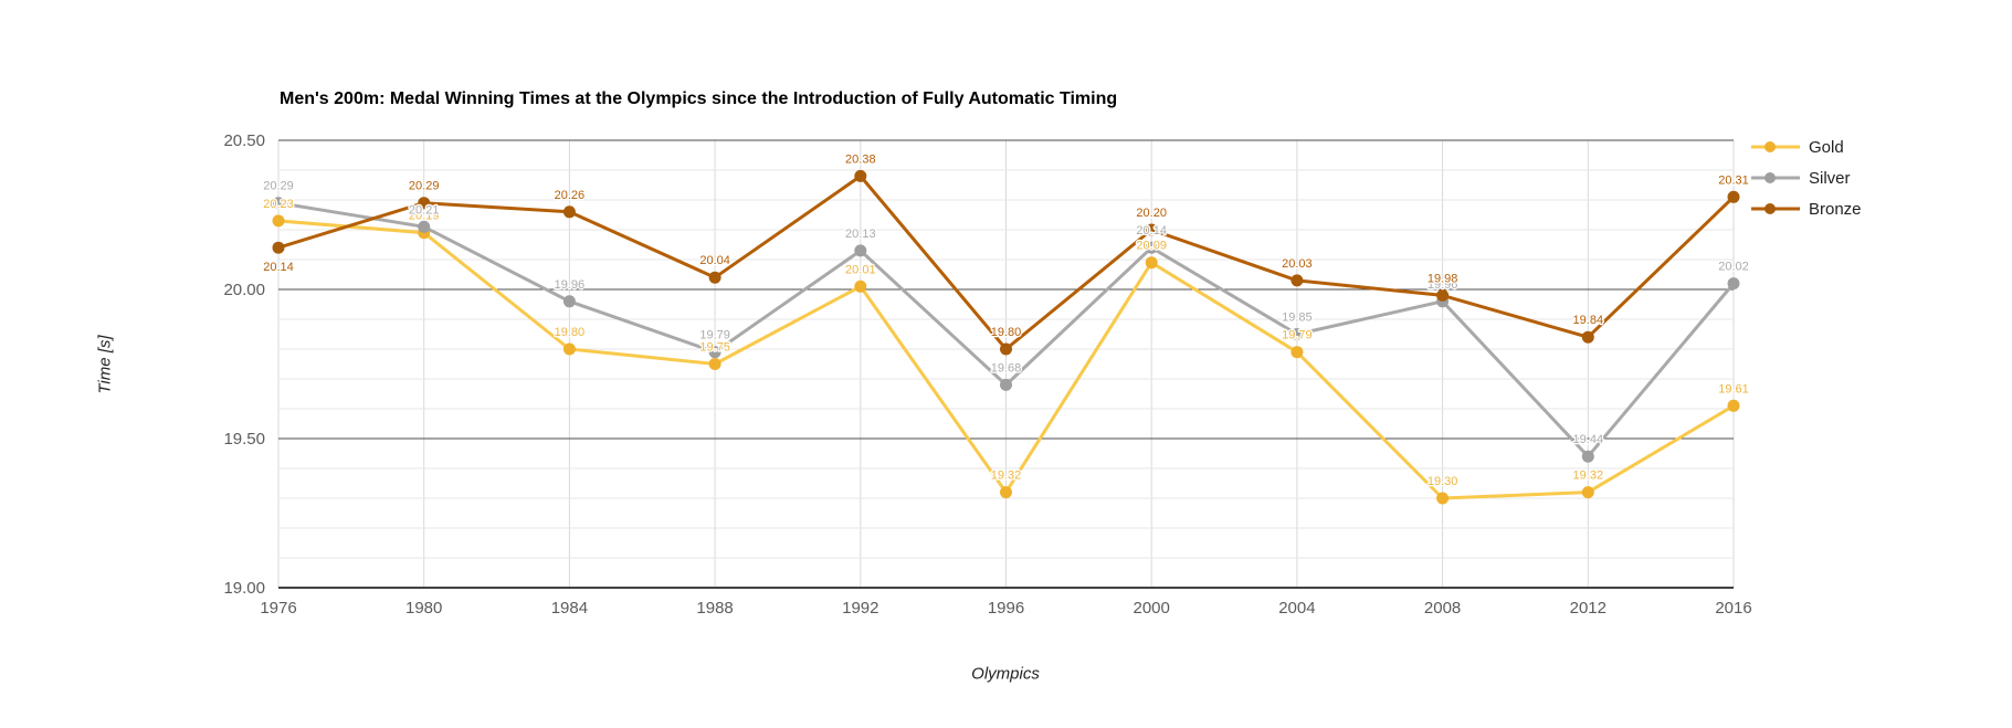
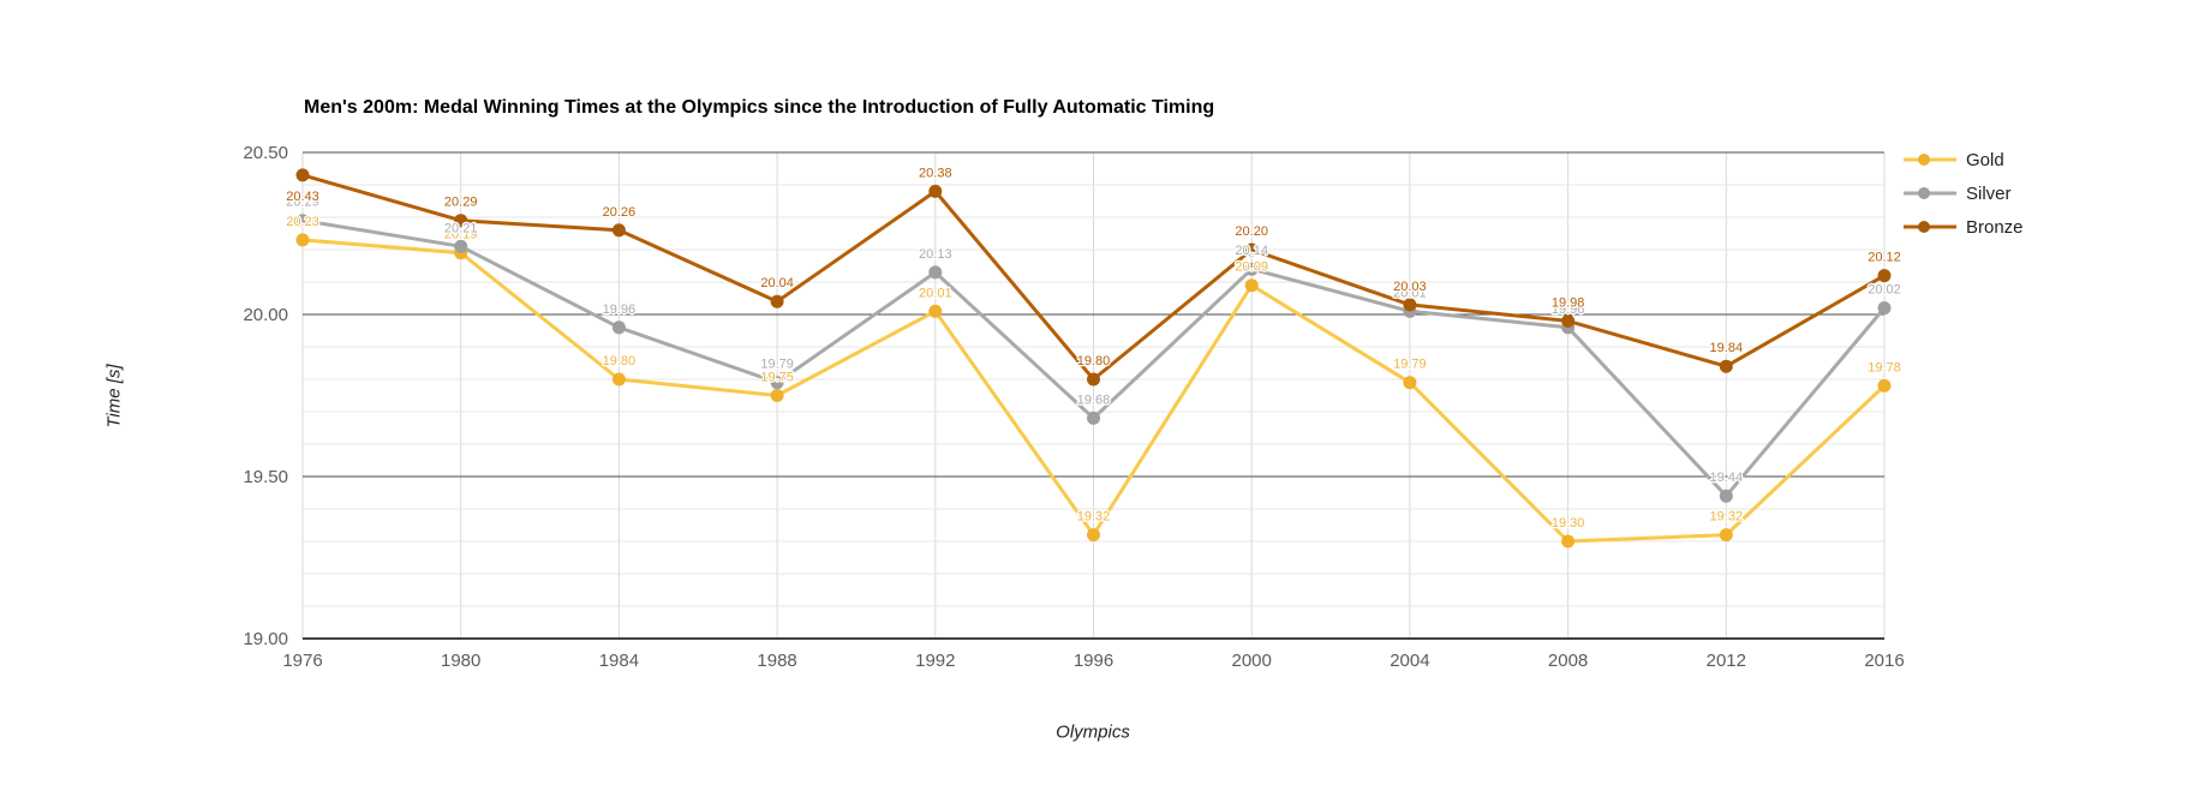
Bronze/1976: 20.14 -> 20.43
Silver/2004: 19.85 -> 20.01
Gold/2016: 19.61 -> 19.78
Bronze/2016: 20.31 -> 20.12
